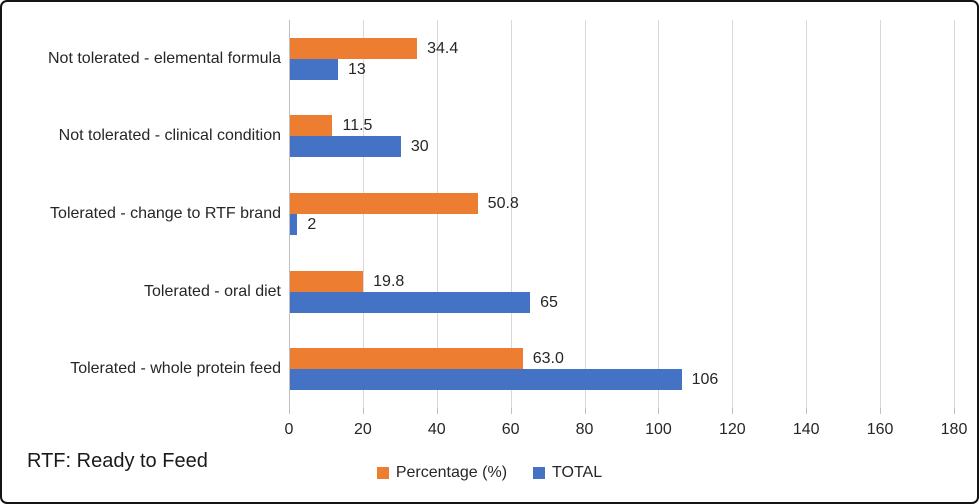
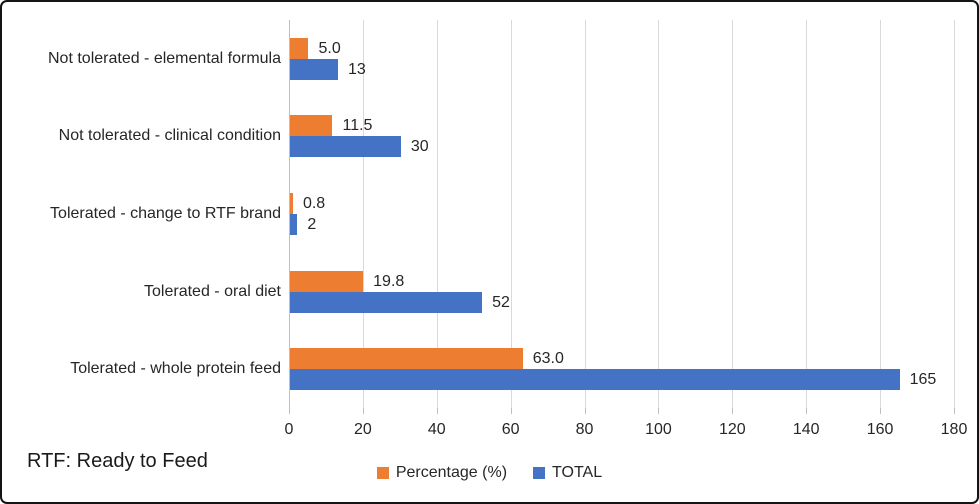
Percentage (%)/Not tolerated - elemental formula: 34.4 -> 5.0
Percentage (%)/Tolerated - change to RTF brand: 50.8 -> 0.8
TOTAL/Tolerated - oral diet: 65 -> 52
TOTAL/Tolerated - whole protein feed: 106 -> 165
